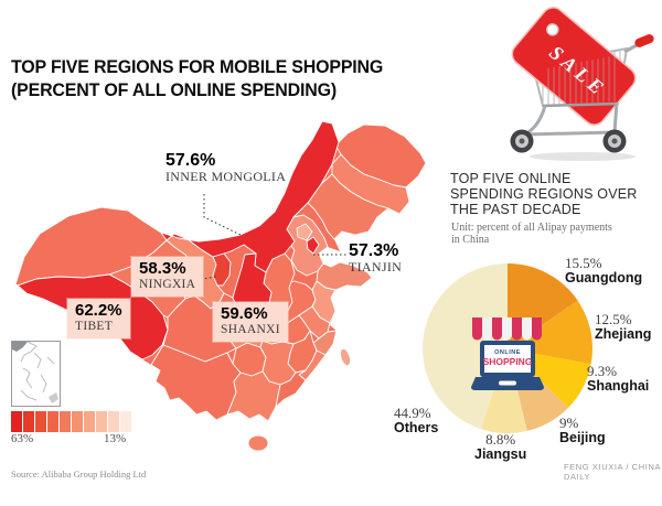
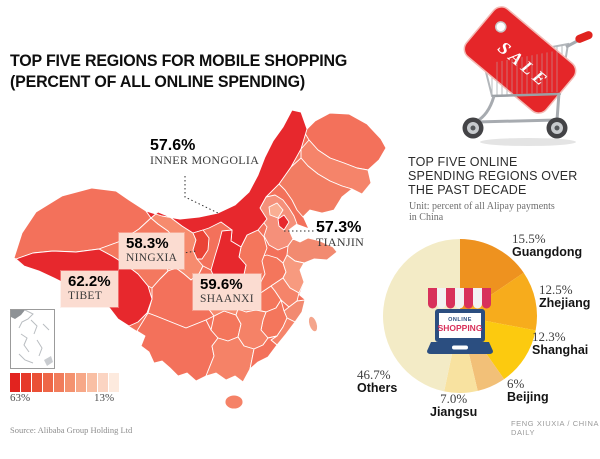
TOP FIVE ONLINE SPENDING REGIONS OVER THE PAST DECADE/Shanghai: 9.3% -> 12.3%
TOP FIVE ONLINE SPENDING REGIONS OVER THE PAST DECADE/Beijing: 9% -> 6%
TOP FIVE ONLINE SPENDING REGIONS OVER THE PAST DECADE/Jiangsu: 8.8% -> 7.0%
TOP FIVE ONLINE SPENDING REGIONS OVER THE PAST DECADE/Others: 44.9% -> 46.7%
